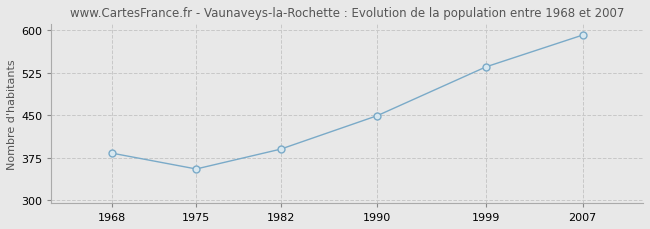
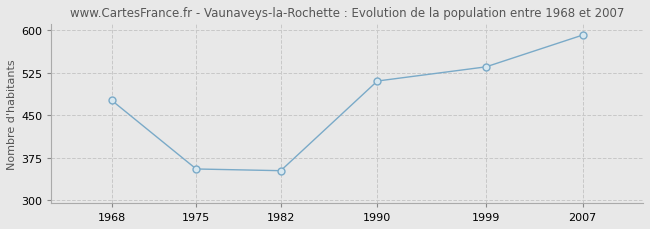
1968: 383 -> 476
1982: 390 -> 352
1990: 449 -> 510
